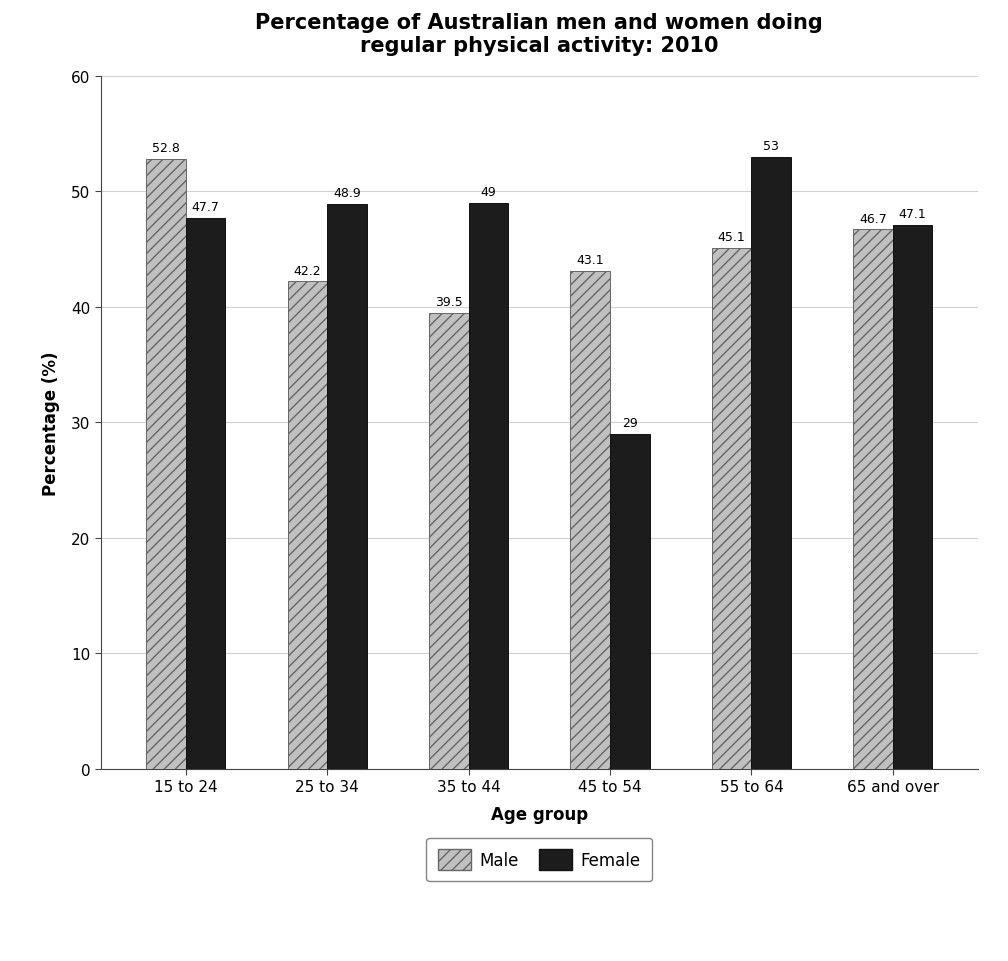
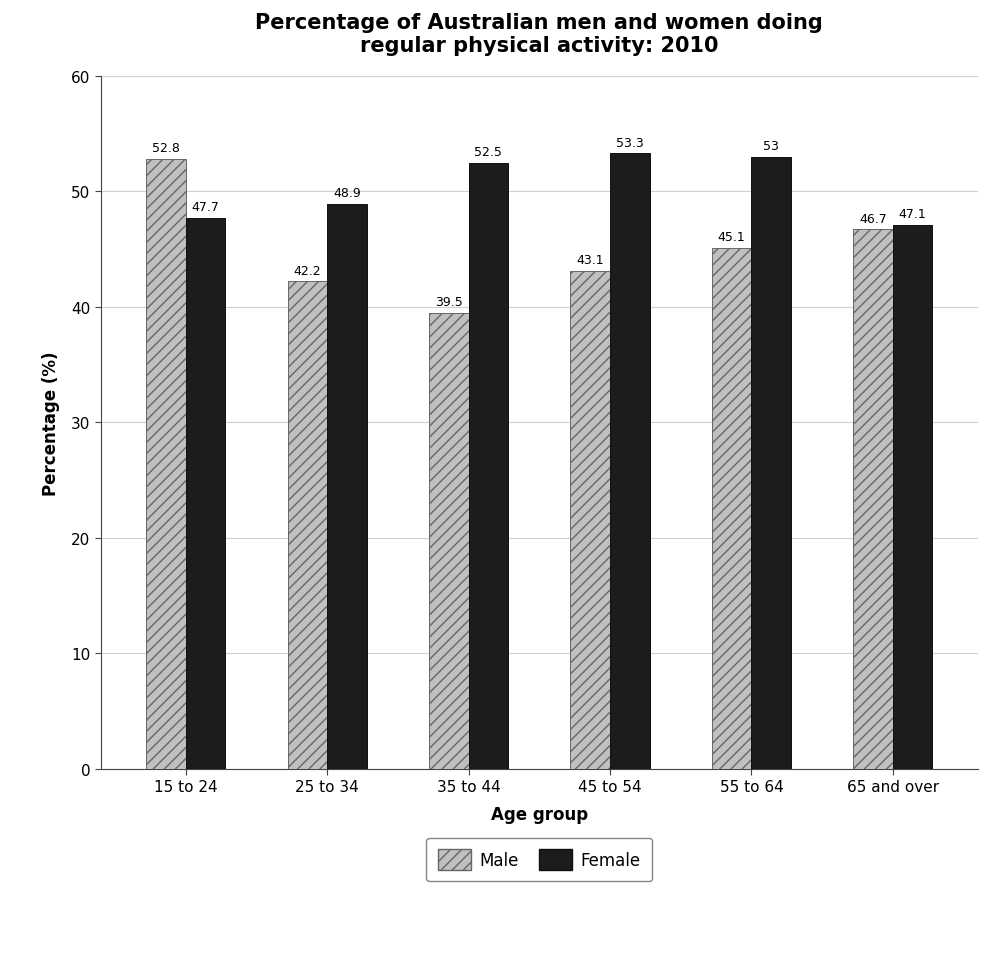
Female/35 to 44: 49 -> 52.5
Female/45 to 54: 29 -> 53.3
